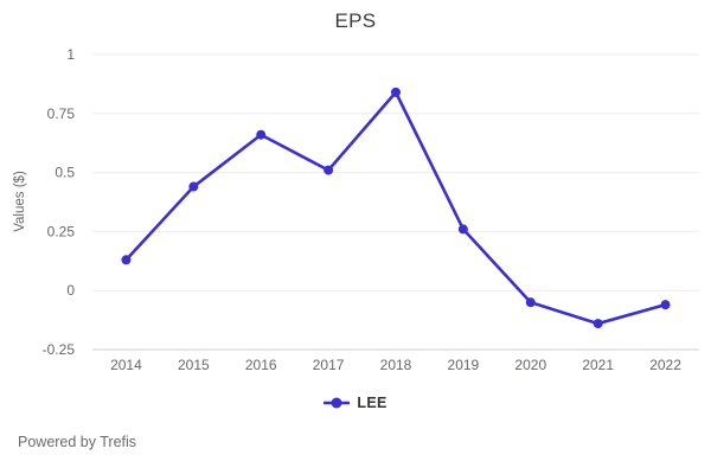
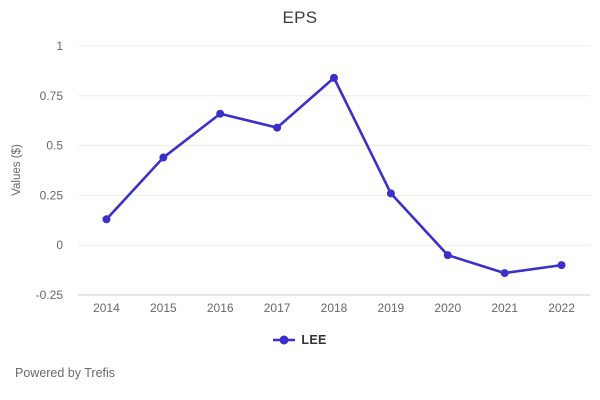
2017: 0.51 -> 0.59
2022: -0.06 -> -0.10
